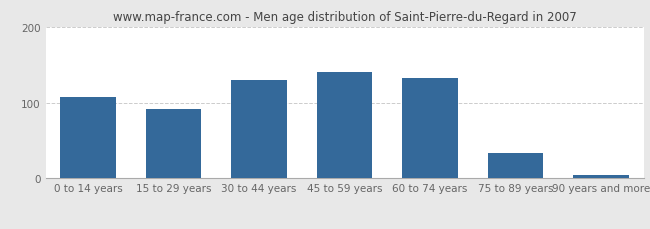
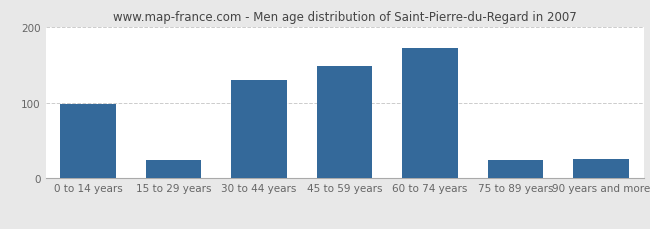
0 to 14 years: 107 -> 98
15 to 29 years: 91 -> 24
45 to 59 years: 140 -> 148
60 to 74 years: 132 -> 172
75 to 89 years: 34 -> 24
90 years and more: 5 -> 26
